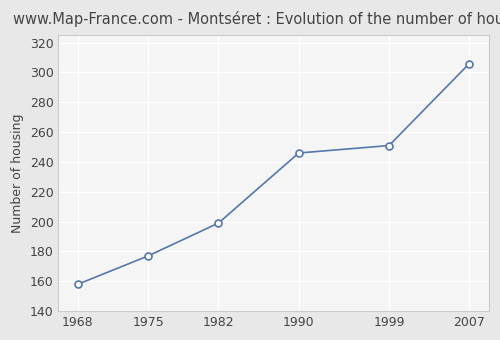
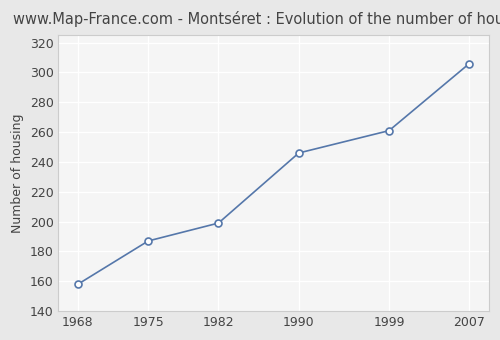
1975: 177 -> 187
1999: 251 -> 261
